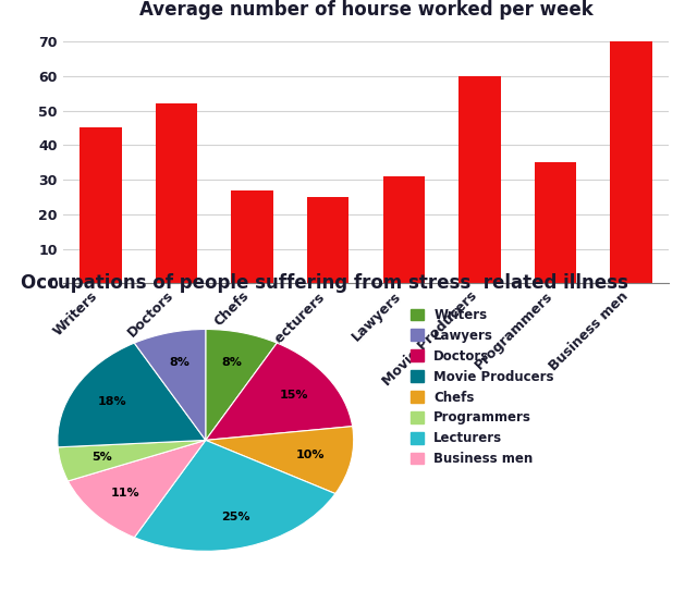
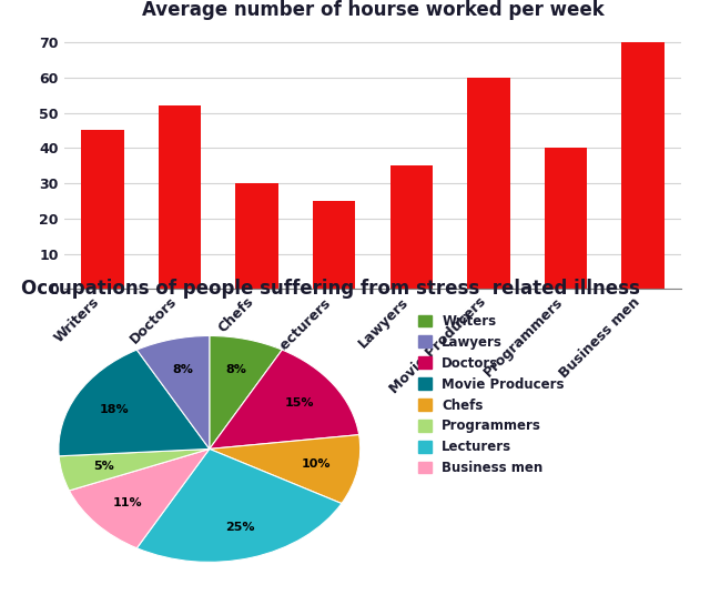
Chefs: 27 -> 30
Lawyers: 31 -> 35
Programmers: 35 -> 40
